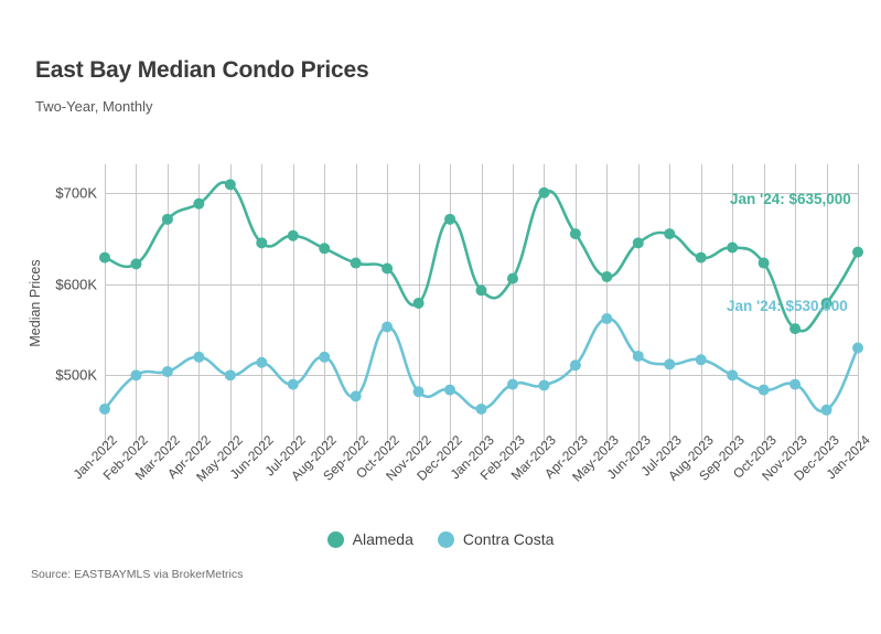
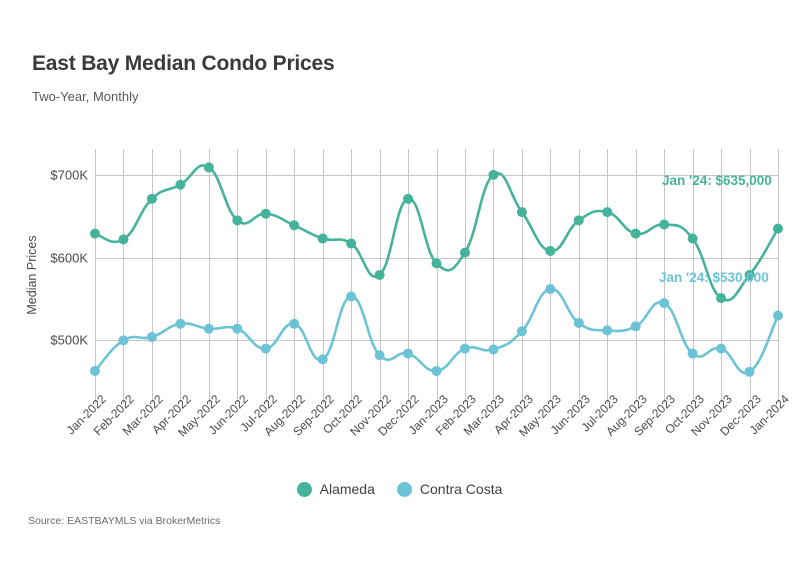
Contra Costa/May-2022: $500K -> $510K
Contra Costa/Sep-2023: $500K -> $540K
